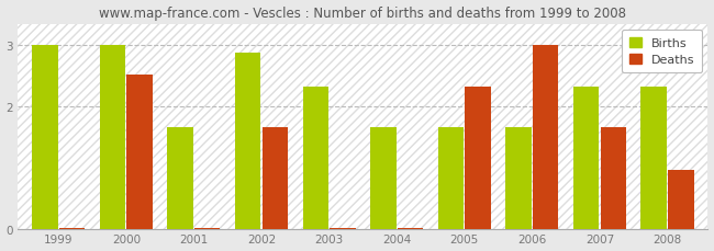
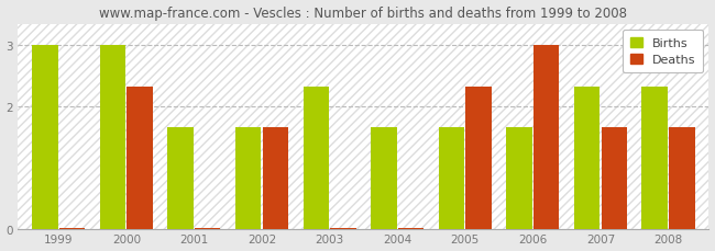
Deaths/2000: 2.52 -> 2.33
Births/2002: 2.88 -> 1.67
Deaths/2008: 0.96 -> 1.67
